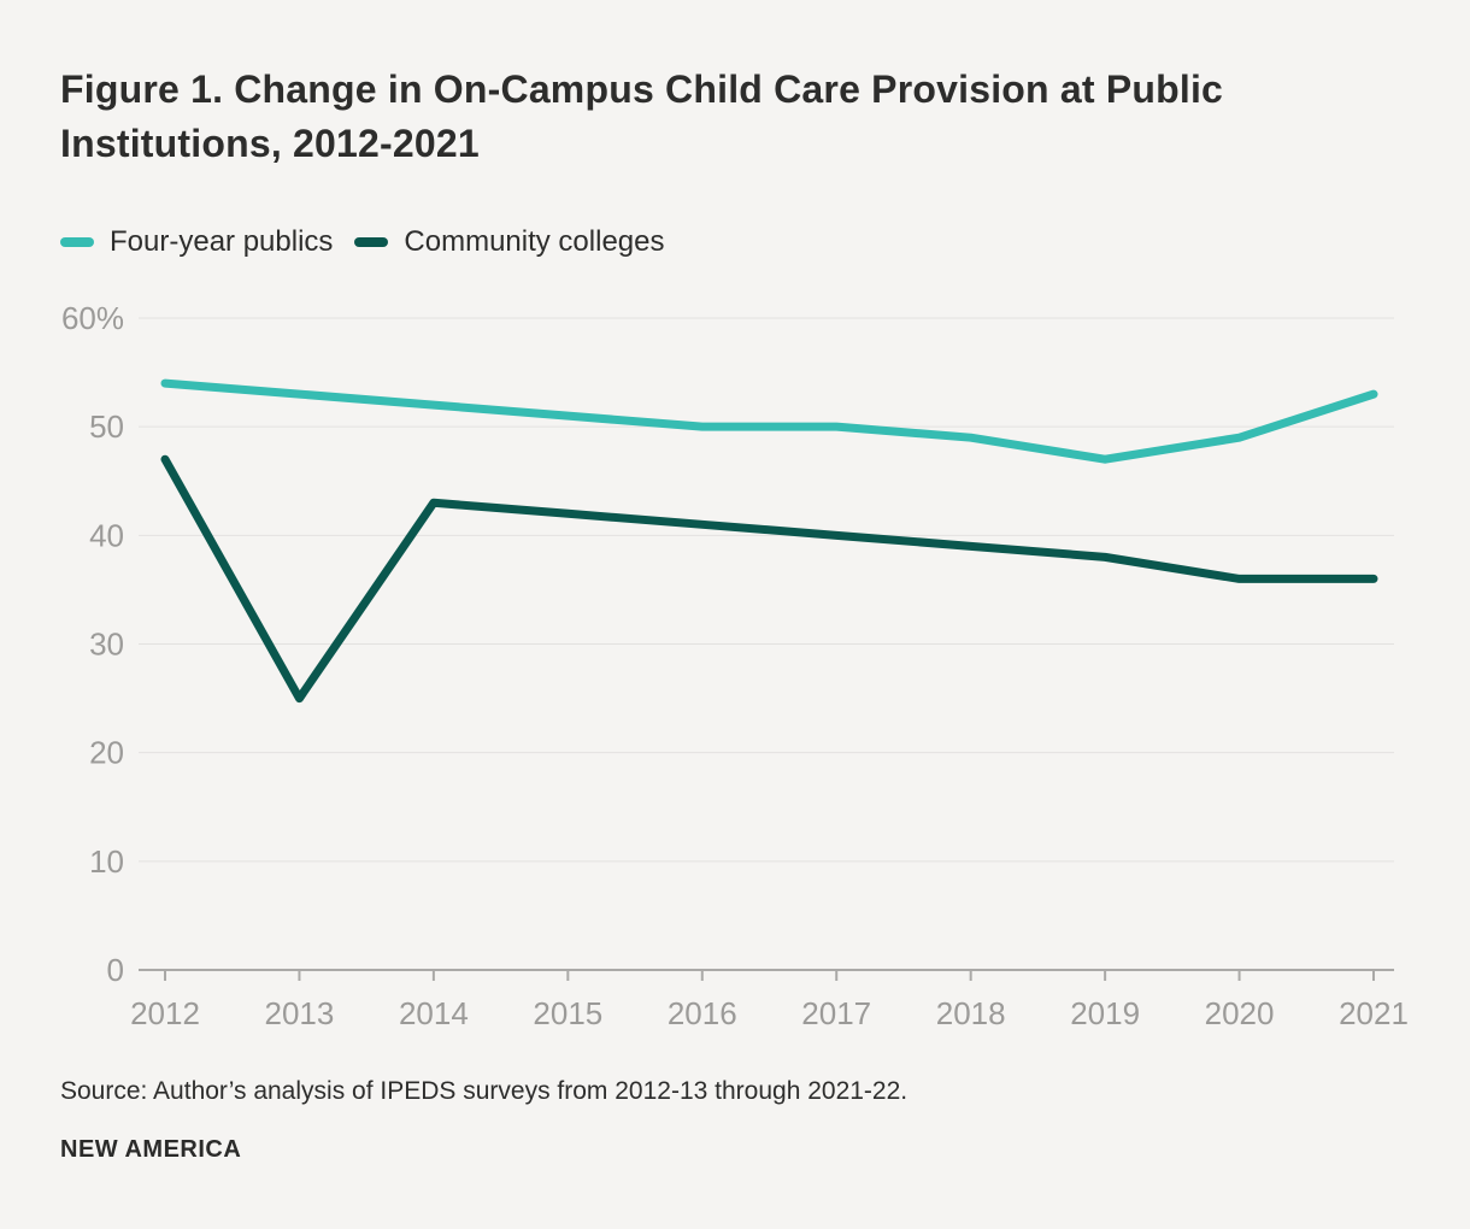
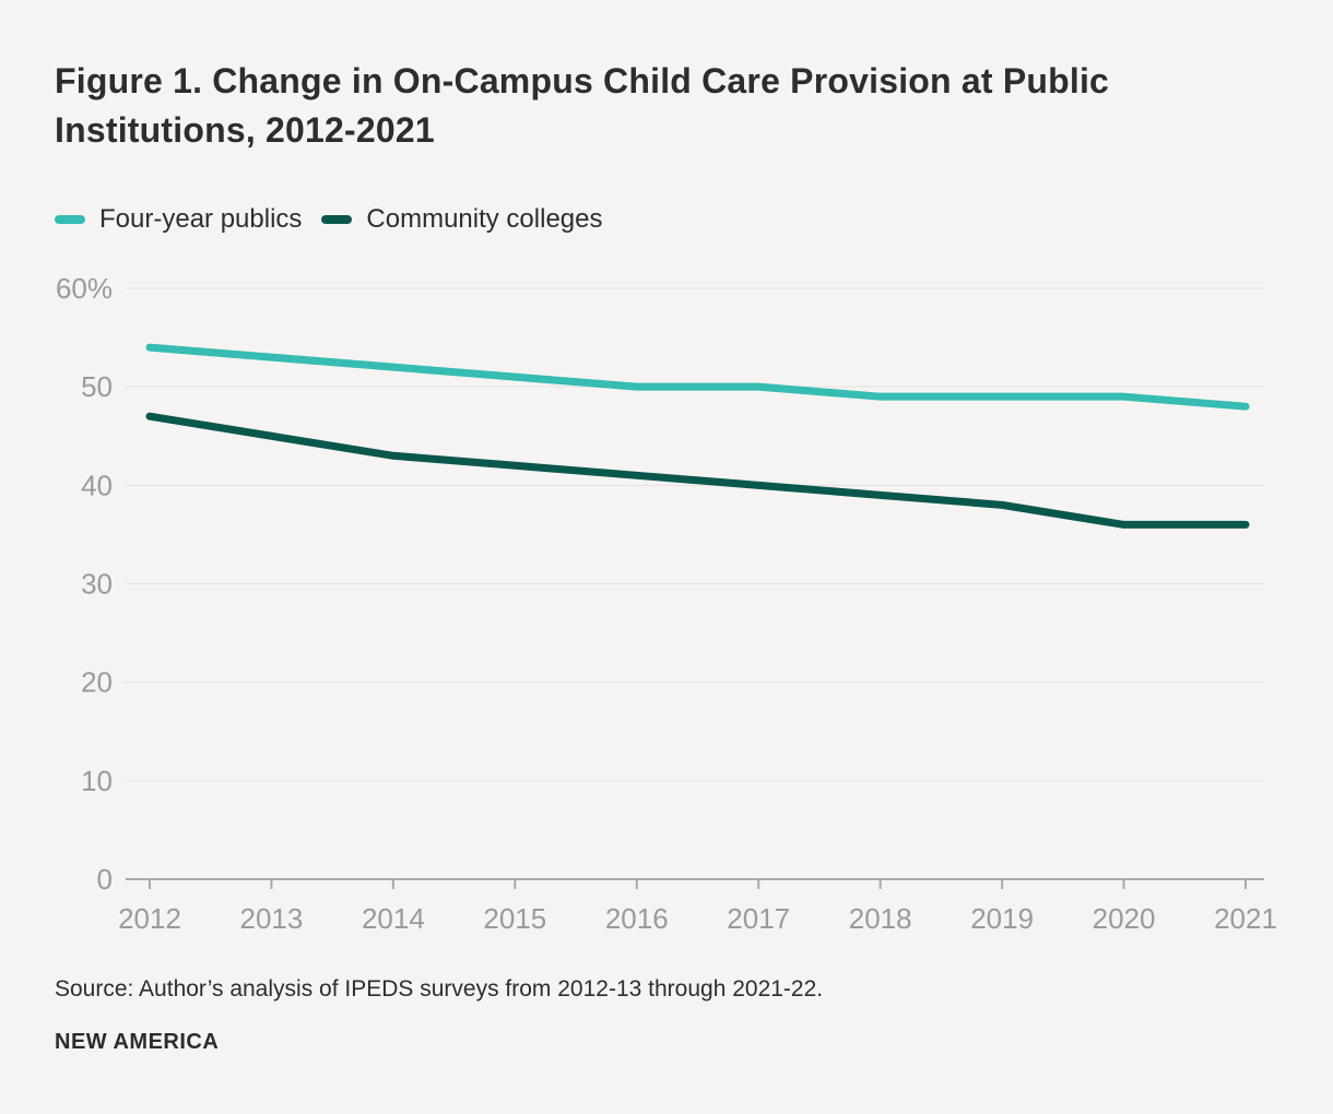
Community colleges/2013: 25% -> 45%
Four-year publics/2019: 47% -> 49%
Four-year publics/2021: 53% -> 48%
